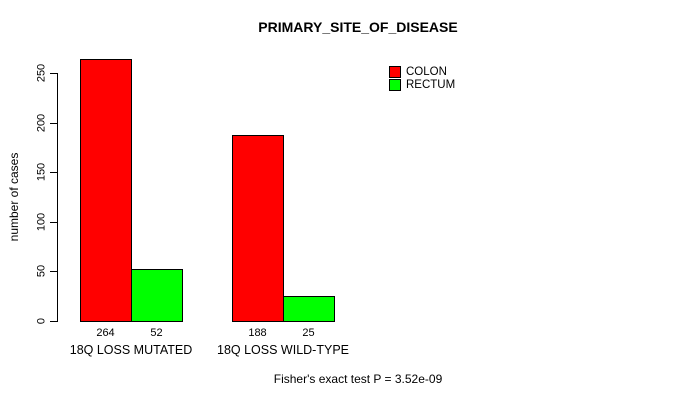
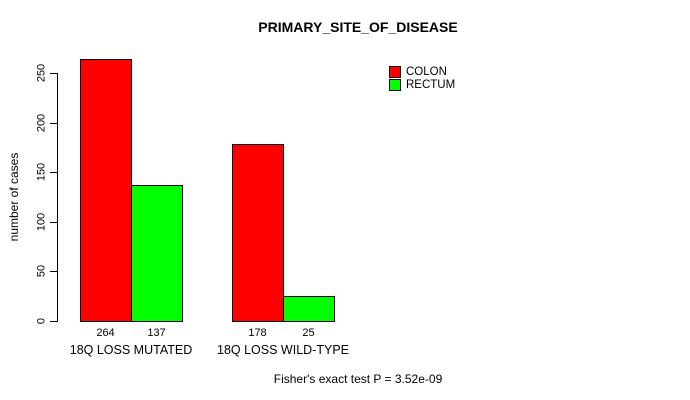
RECTUM/18Q LOSS MUTATED: 52 -> 137
COLON/18Q LOSS WILD-TYPE: 188 -> 178
